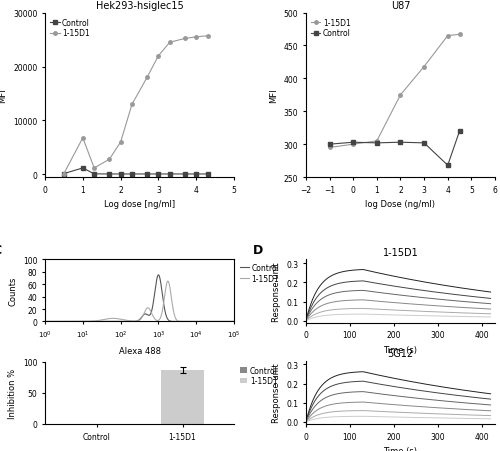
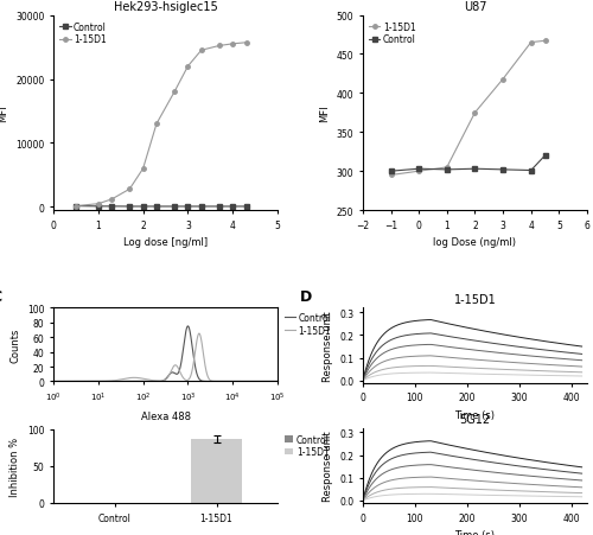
Hek293-hsiglec15/Control/1: 1200 -> 100
Hek293-hsiglec15/1-15D1/1: 6800 -> 500
U87/Control/4: 268 -> 301
